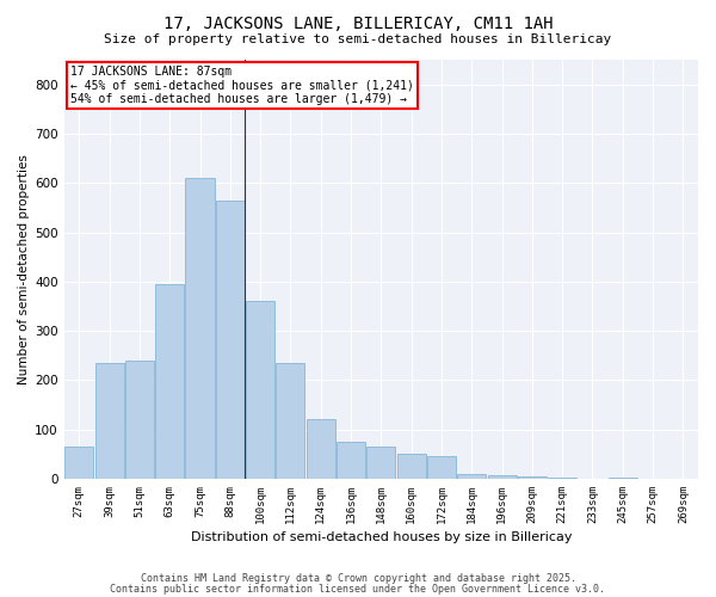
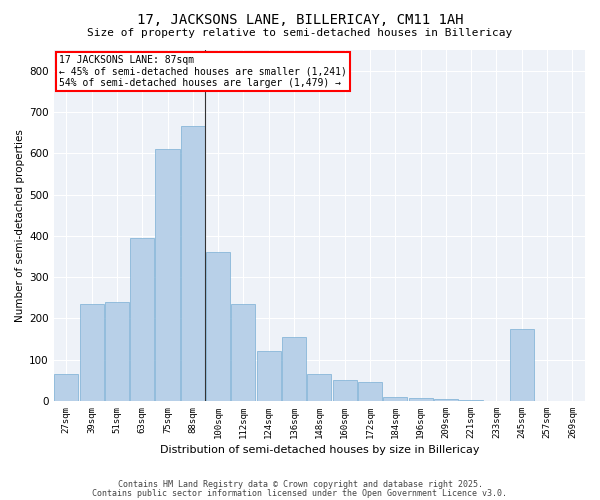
88sqm: 565 -> 665
136sqm: 75 -> 155
245sqm: 3 -> 175
